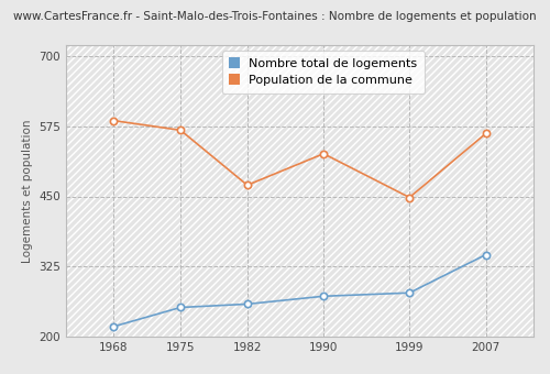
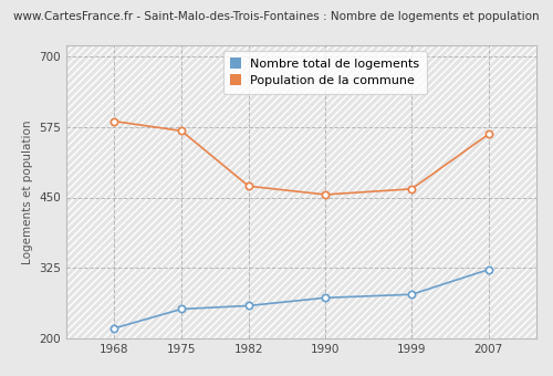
Population de la commune/1990: 526 -> 455
Population de la commune/1999: 448 -> 465
Nombre total de logements/2007: 346 -> 322
